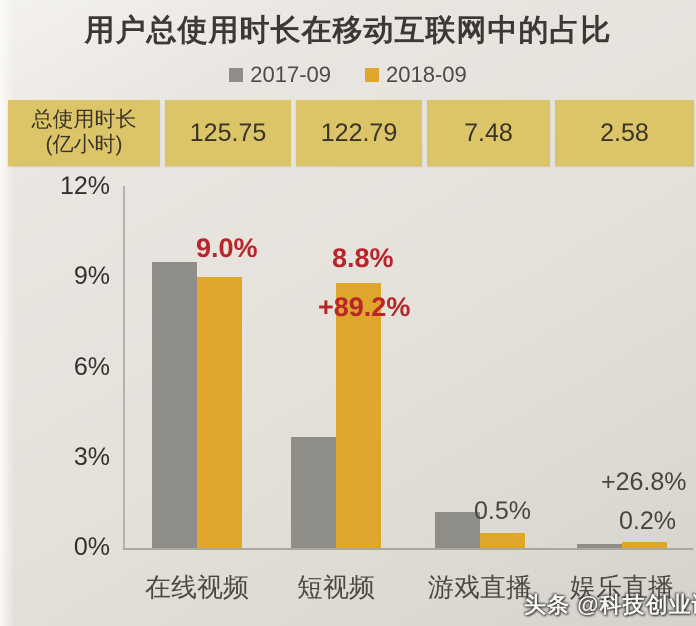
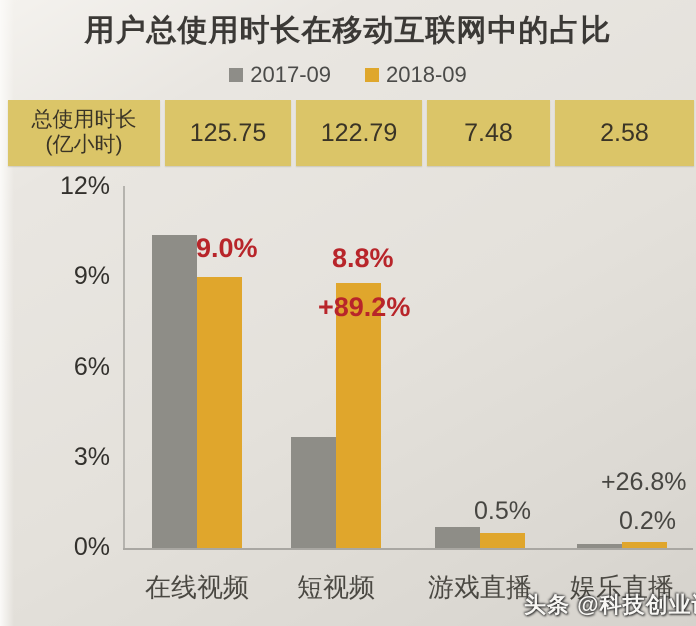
2017-09/在线视频: 9.5% -> 10.4%
2017-09/游戏直播: 1.2% -> 0.7%
